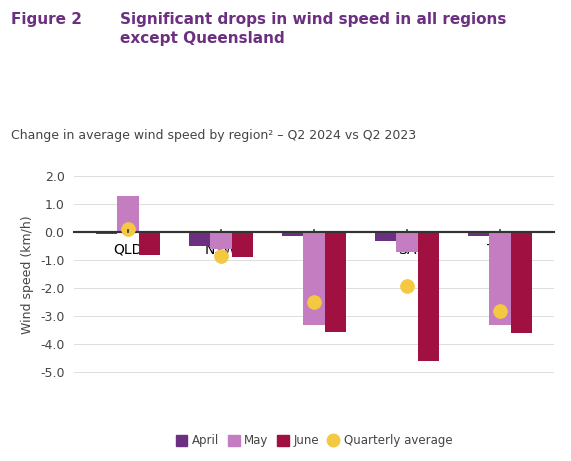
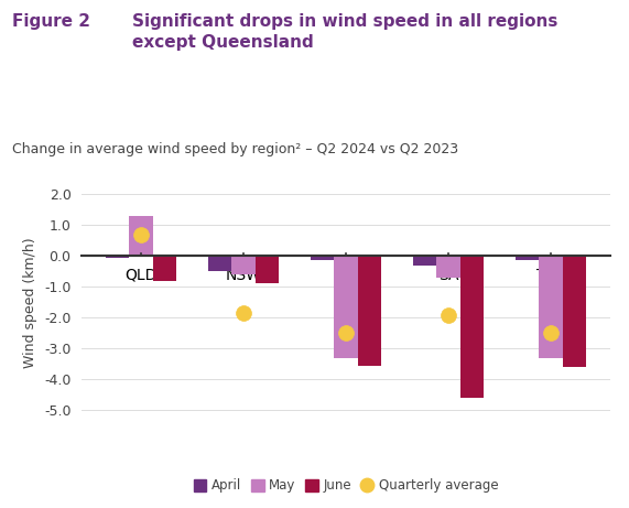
Quarterly average/QLD: 0.10 -> 0.70
Quarterly average/NSW: -0.85 -> -1.85
Quarterly average/TAS: -2.80 -> -2.50
